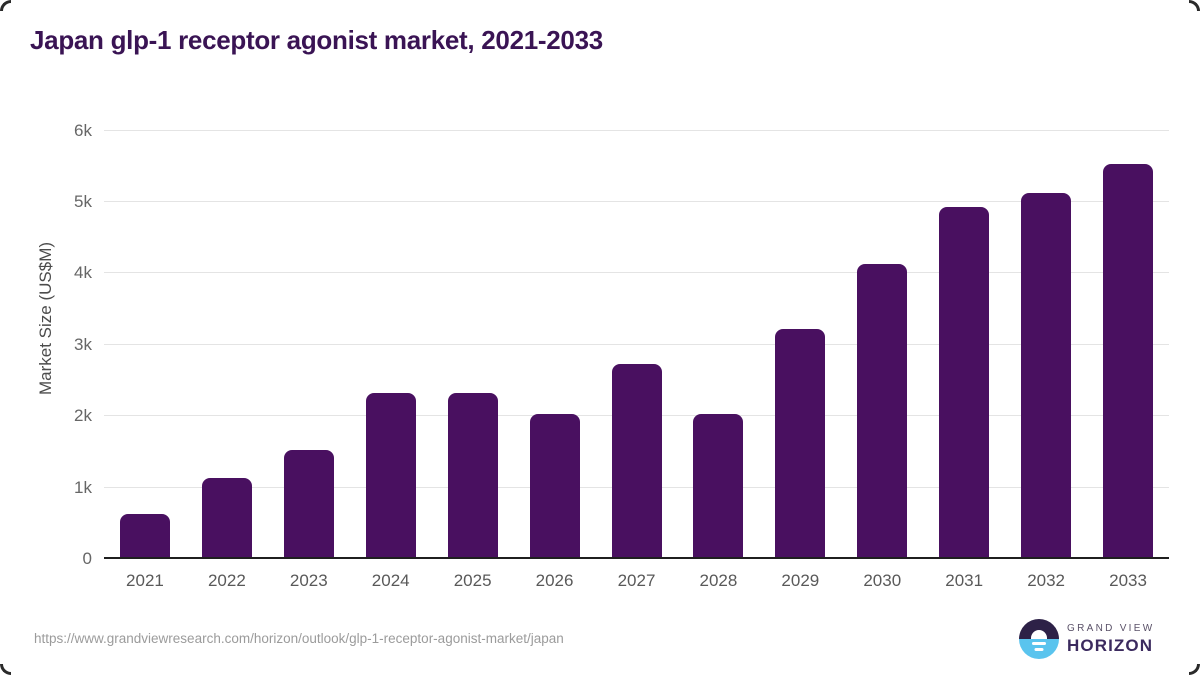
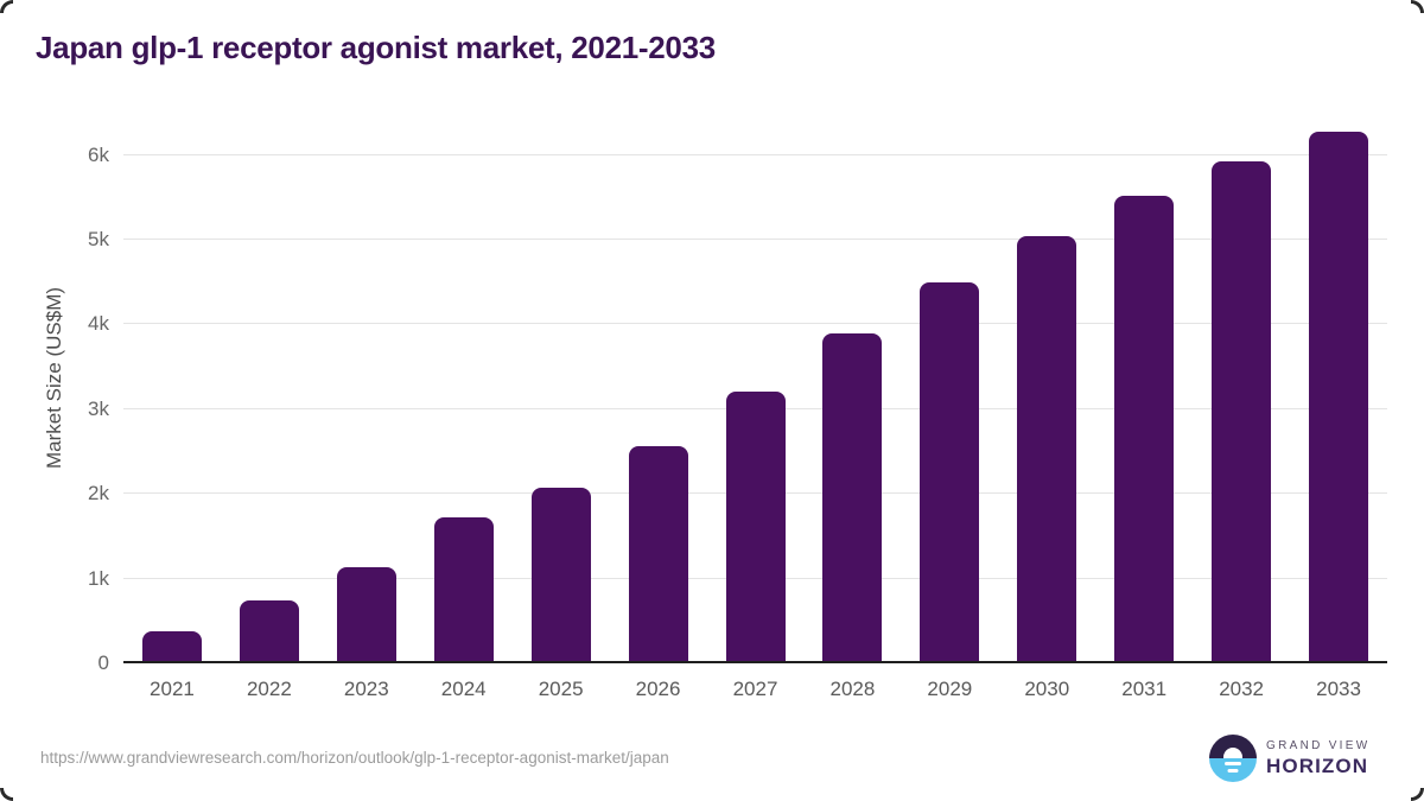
2021: 0.6k -> 0.4k
2022: 1.1k -> 0.7k
2023: 1.5k -> 1.1k
2024: 2.3k -> 1.7k
2025: 2.3k -> 2.0k
2026: 2.0k -> 2.5k
2027: 2.7k -> 3.2k
2028: 2.0k -> 3.9k
2029: 3.2k -> 4.5k
2030: 4.1k -> 5.0k
2031: 4.9k -> 5.5k
2032: 5.1k -> 5.9k
2033: 5.5k -> 6.2k
